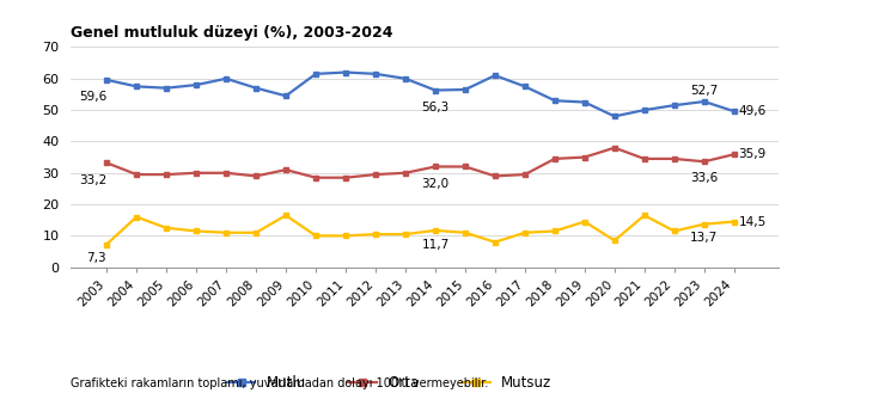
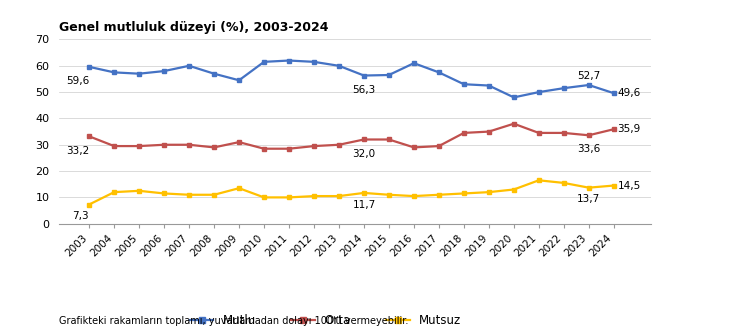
Mutsuz/2004: 16.0 -> 12.0
Mutsuz/2009: 16.5 -> 13.5
Mutsuz/2016: 8.0 -> 10.5
Mutsuz/2019: 14.5 -> 12.0
Mutsuz/2020: 8.5 -> 13.0
Mutsuz/2022: 11.5 -> 15.5
